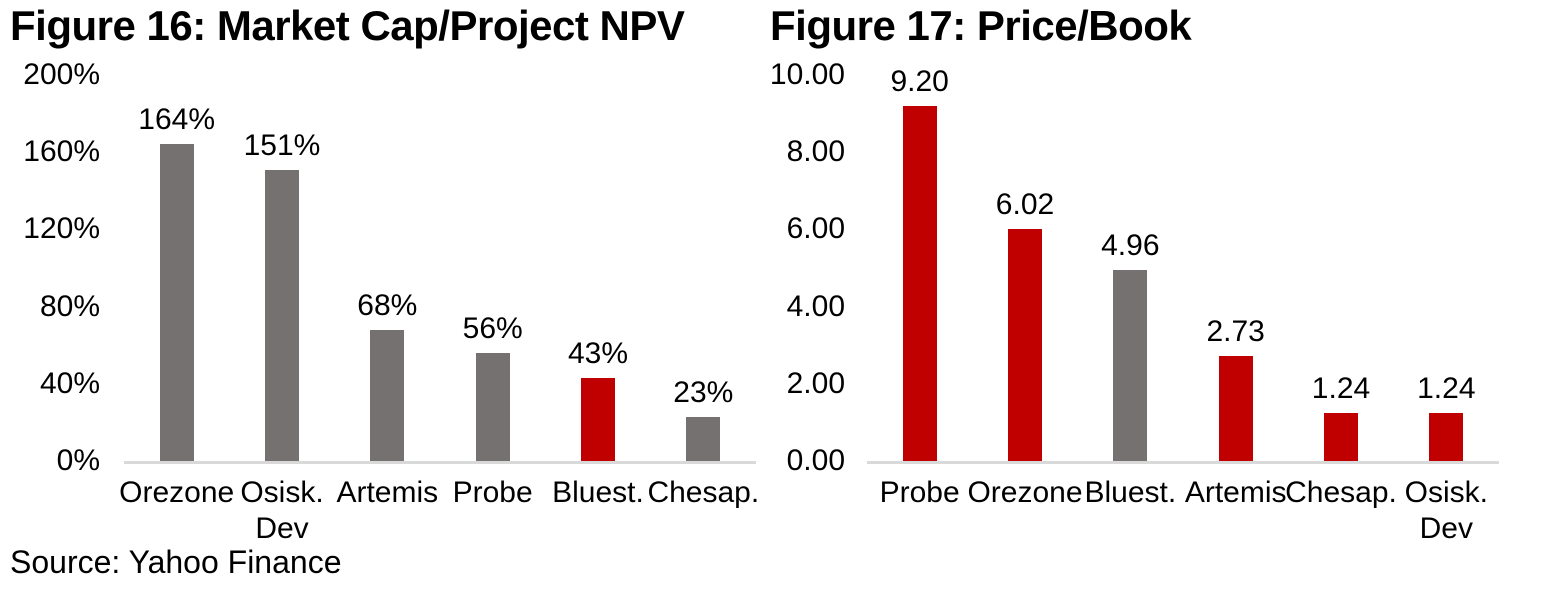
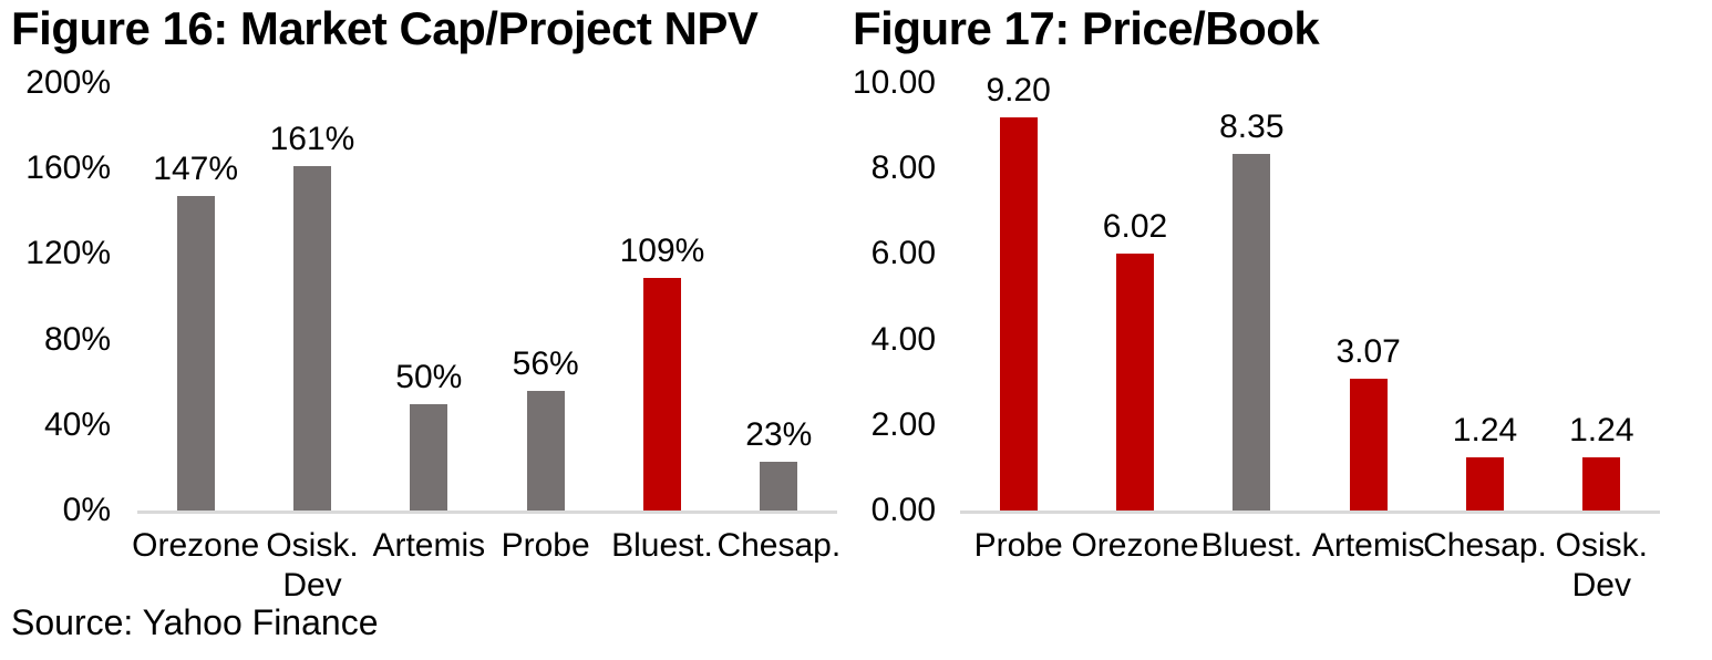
Figure 16: Market Cap/Project NPV/Orezone: 164% -> 147%
Figure 16: Market Cap/Project NPV/Osisk. Dev: 151% -> 161%
Figure 16: Market Cap/Project NPV/Artemis: 68% -> 50%
Figure 16: Market Cap/Project NPV/Bluest.: 43% -> 109%
Figure 17: Price/Book/Bluest.: 4.96 -> 8.35
Figure 17: Price/Book/Artemis: 2.73 -> 3.07
